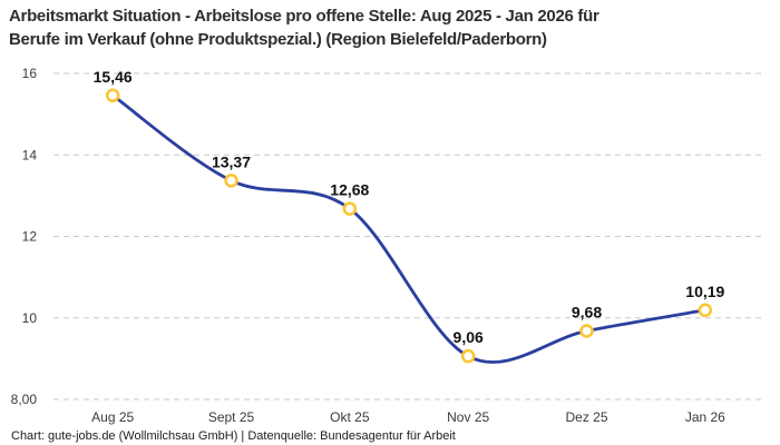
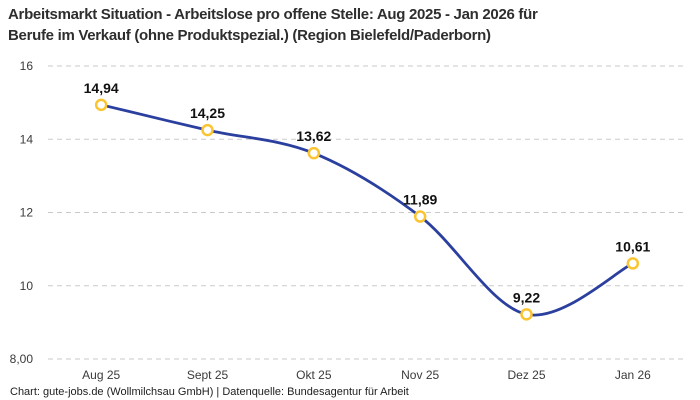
Aug 25: 15,46 -> 14,94
Sept 25: 13,37 -> 14,25
Okt 25: 12,68 -> 13,62
Nov 25: 9,06 -> 11,89
Dez 25: 9,68 -> 9,22
Jan 26: 10,19 -> 10,61
